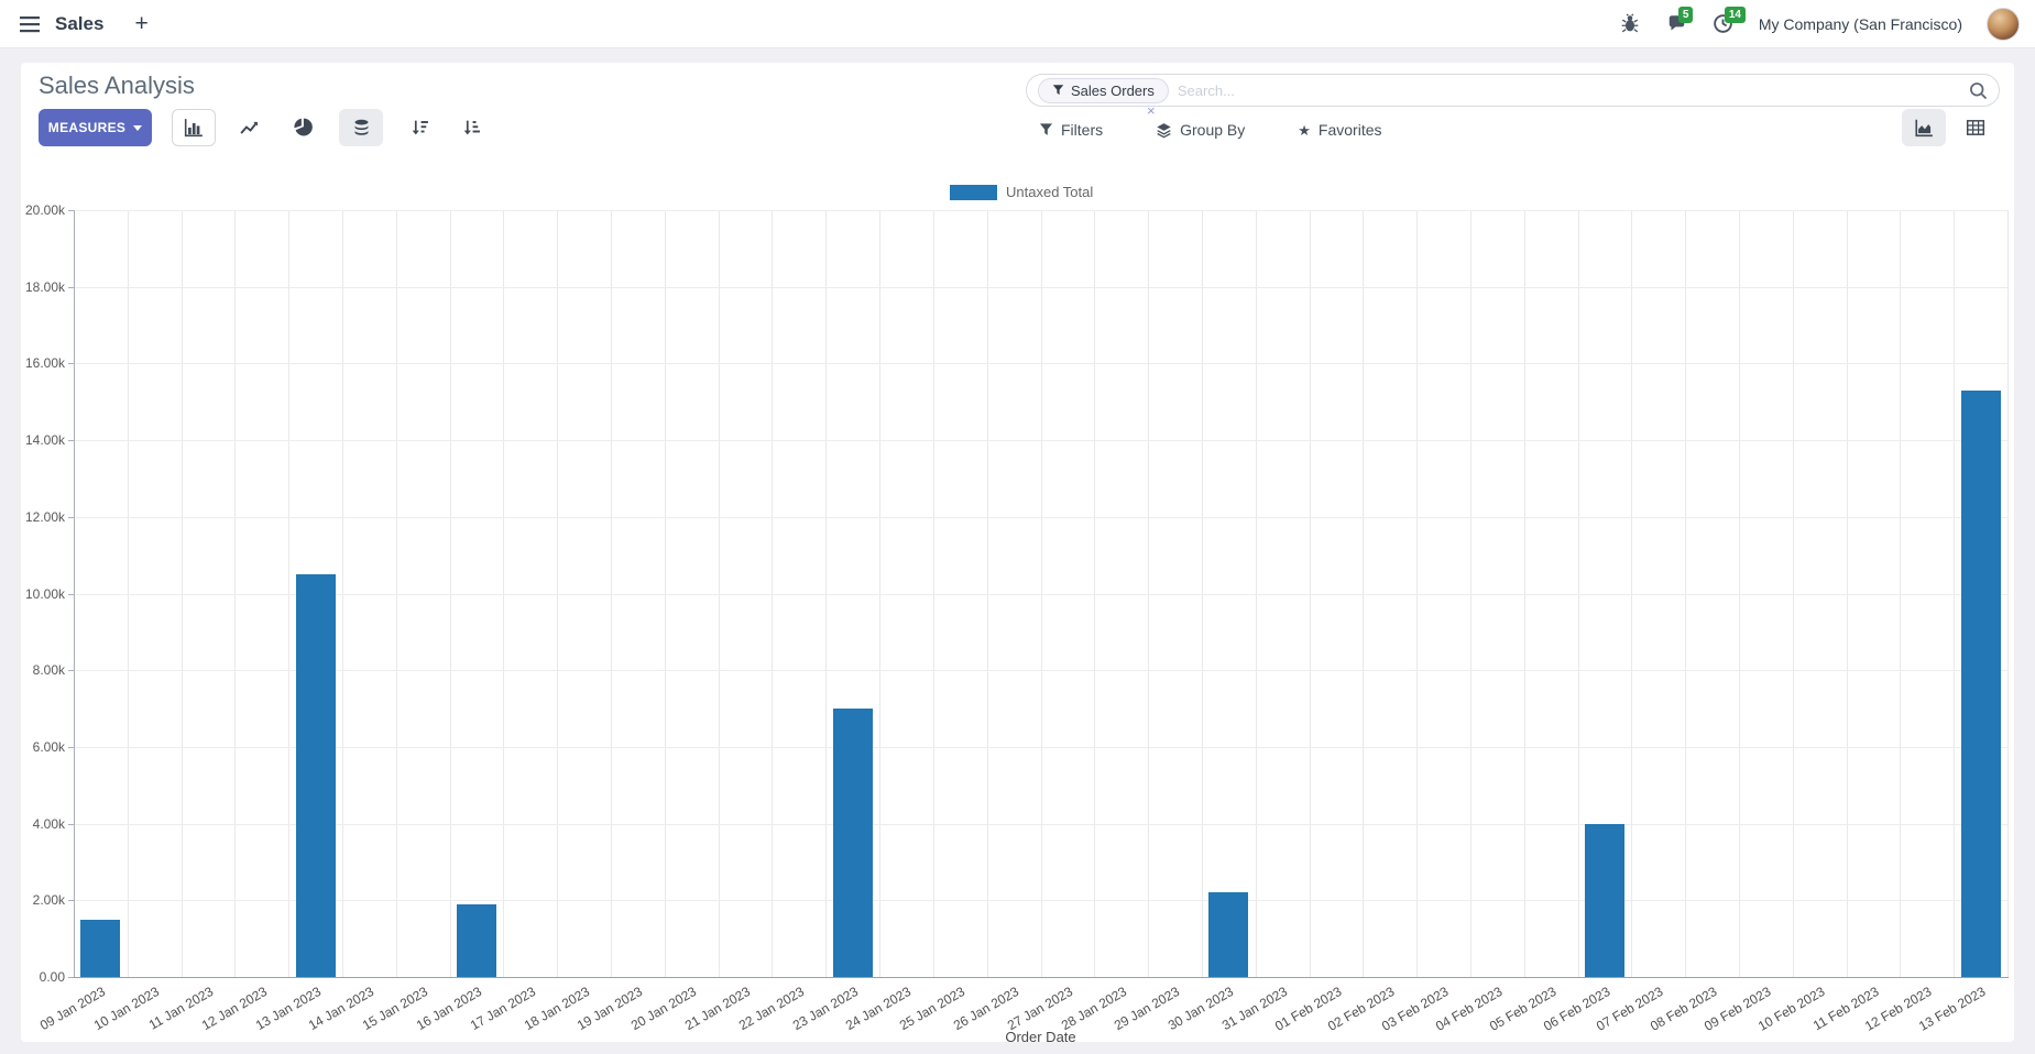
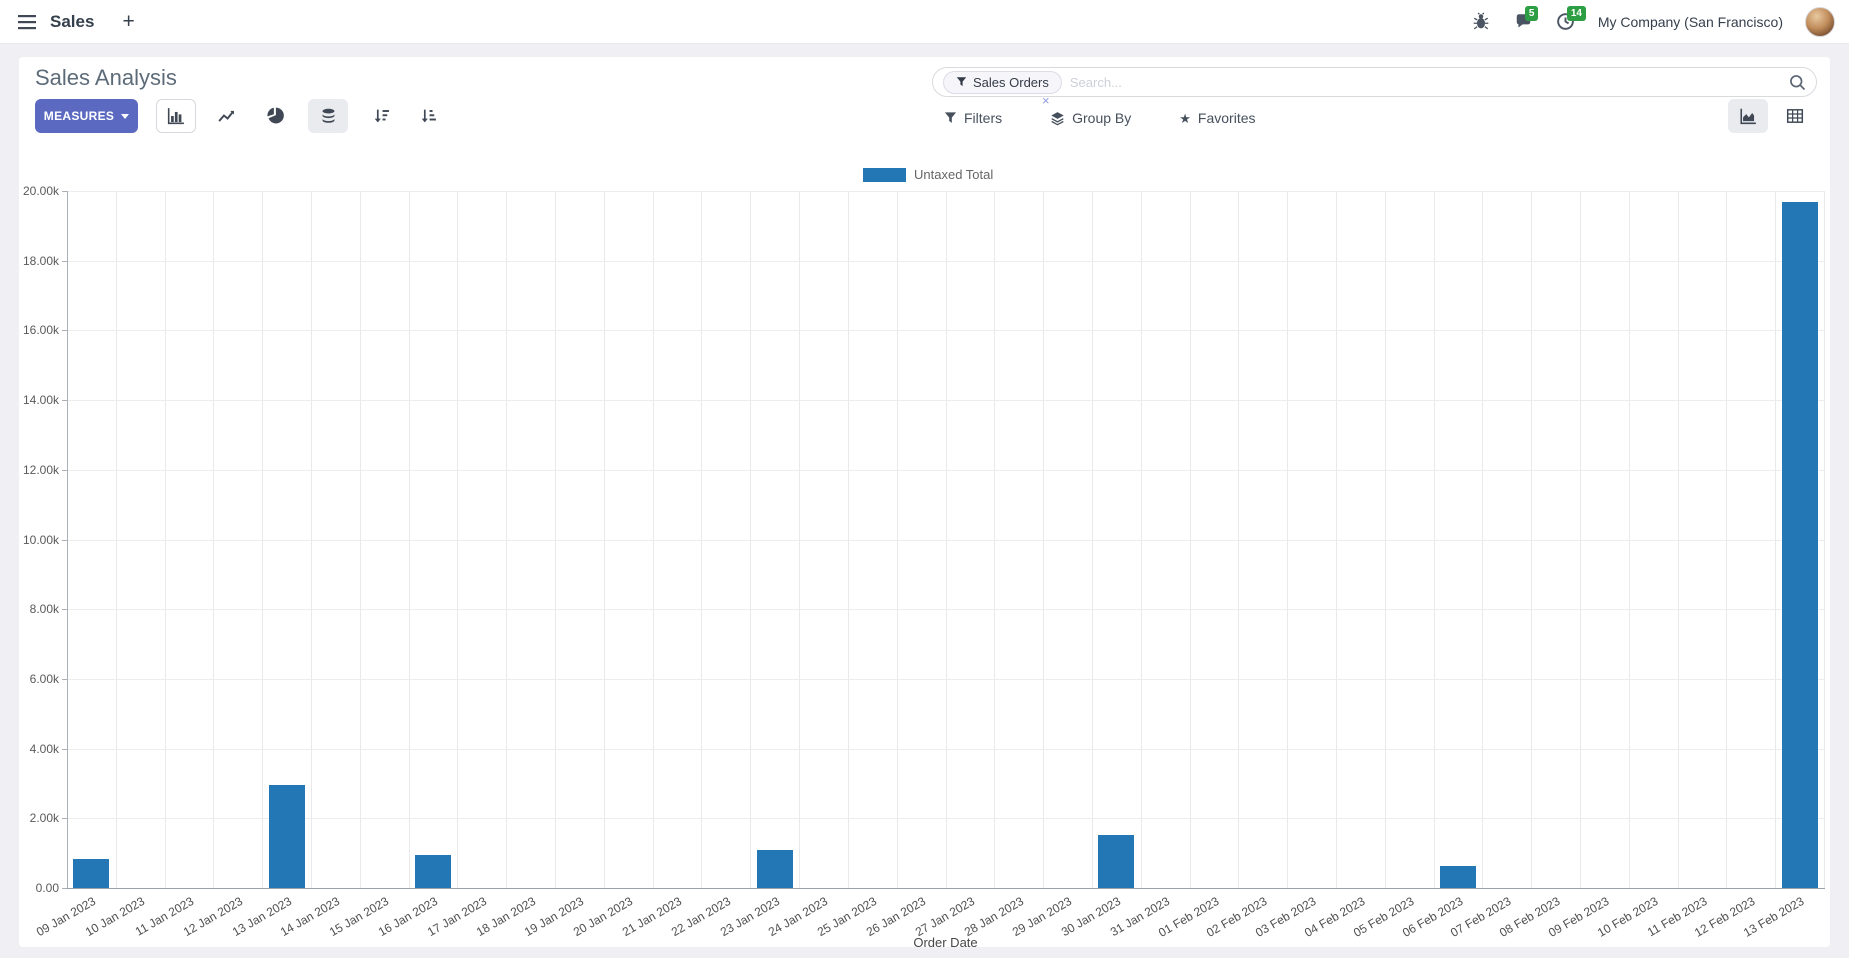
09 Jan 2023: 1.5k -> 0.8k
13 Jan 2023: 10.5k -> 3.0k
16 Jan 2023: 1.9k -> 1.0k
23 Jan 2023: 7.0k -> 1.1k
30 Jan 2023: 2.2k -> 1.5k
06 Feb 2023: 4.0k -> 0.6k
13 Feb 2023: 15.3k -> 19.7k
